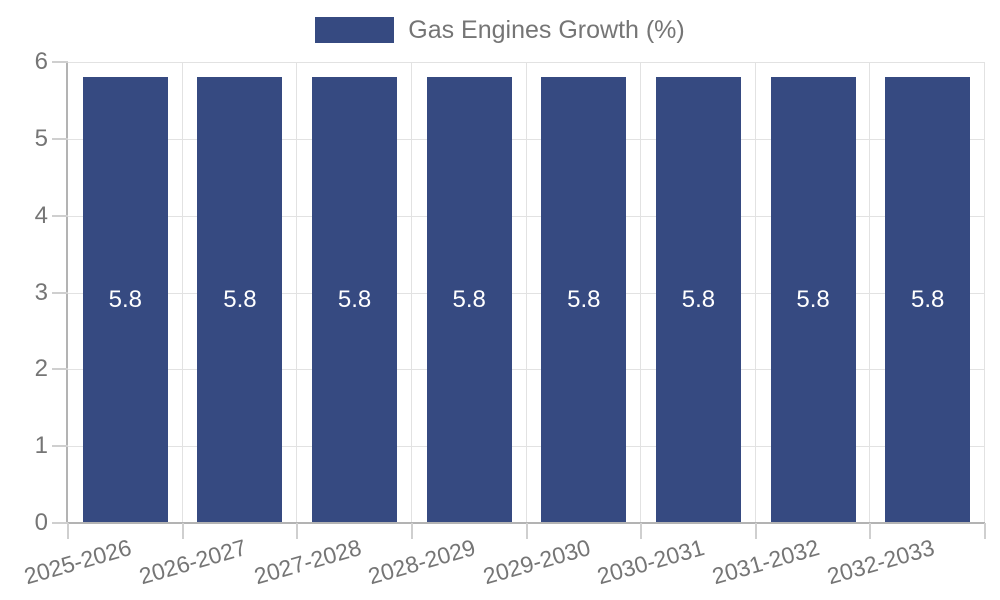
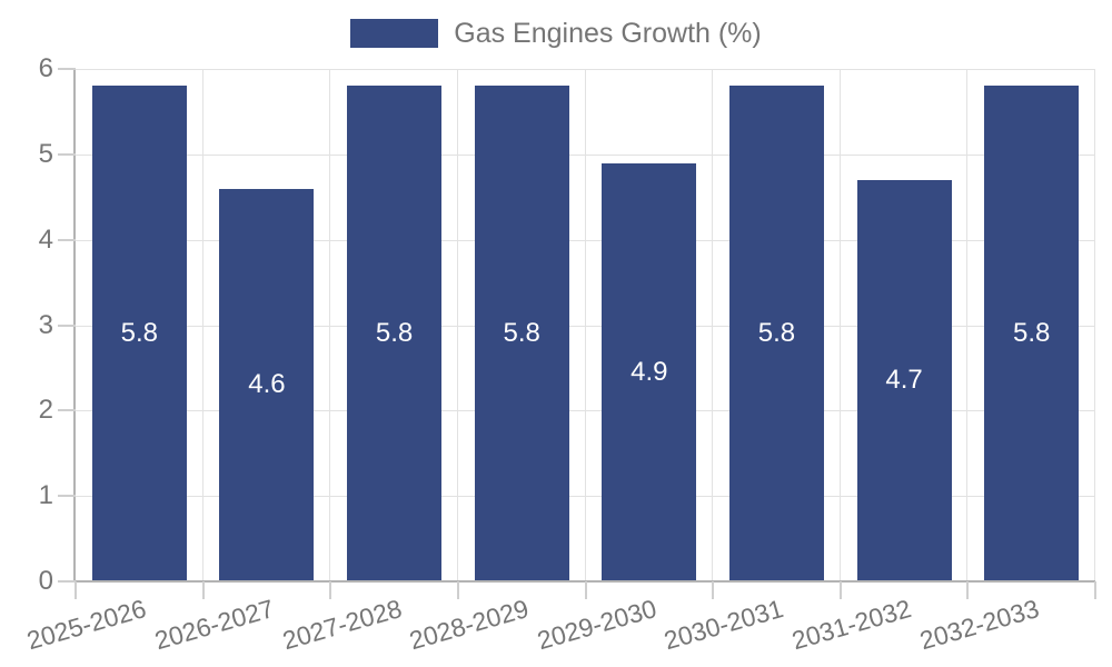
2026-2027: 5.8 -> 4.6
2029-2030: 5.8 -> 4.9
2031-2032: 5.8 -> 4.7
